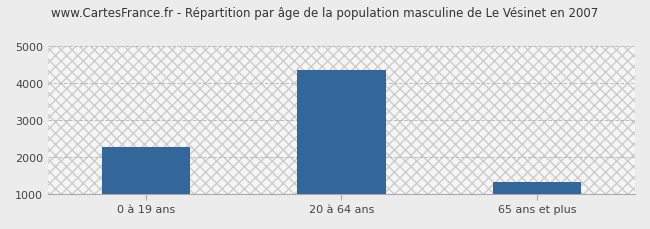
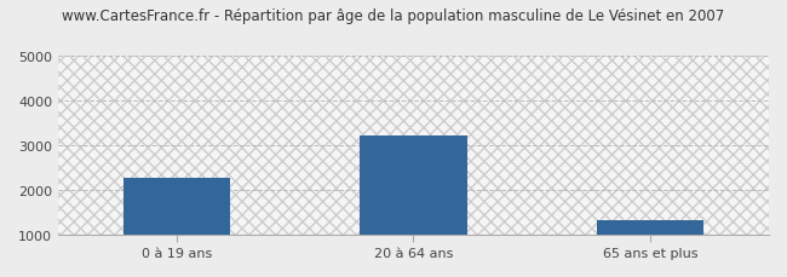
20 à 64 ans: 4340 -> 3200
